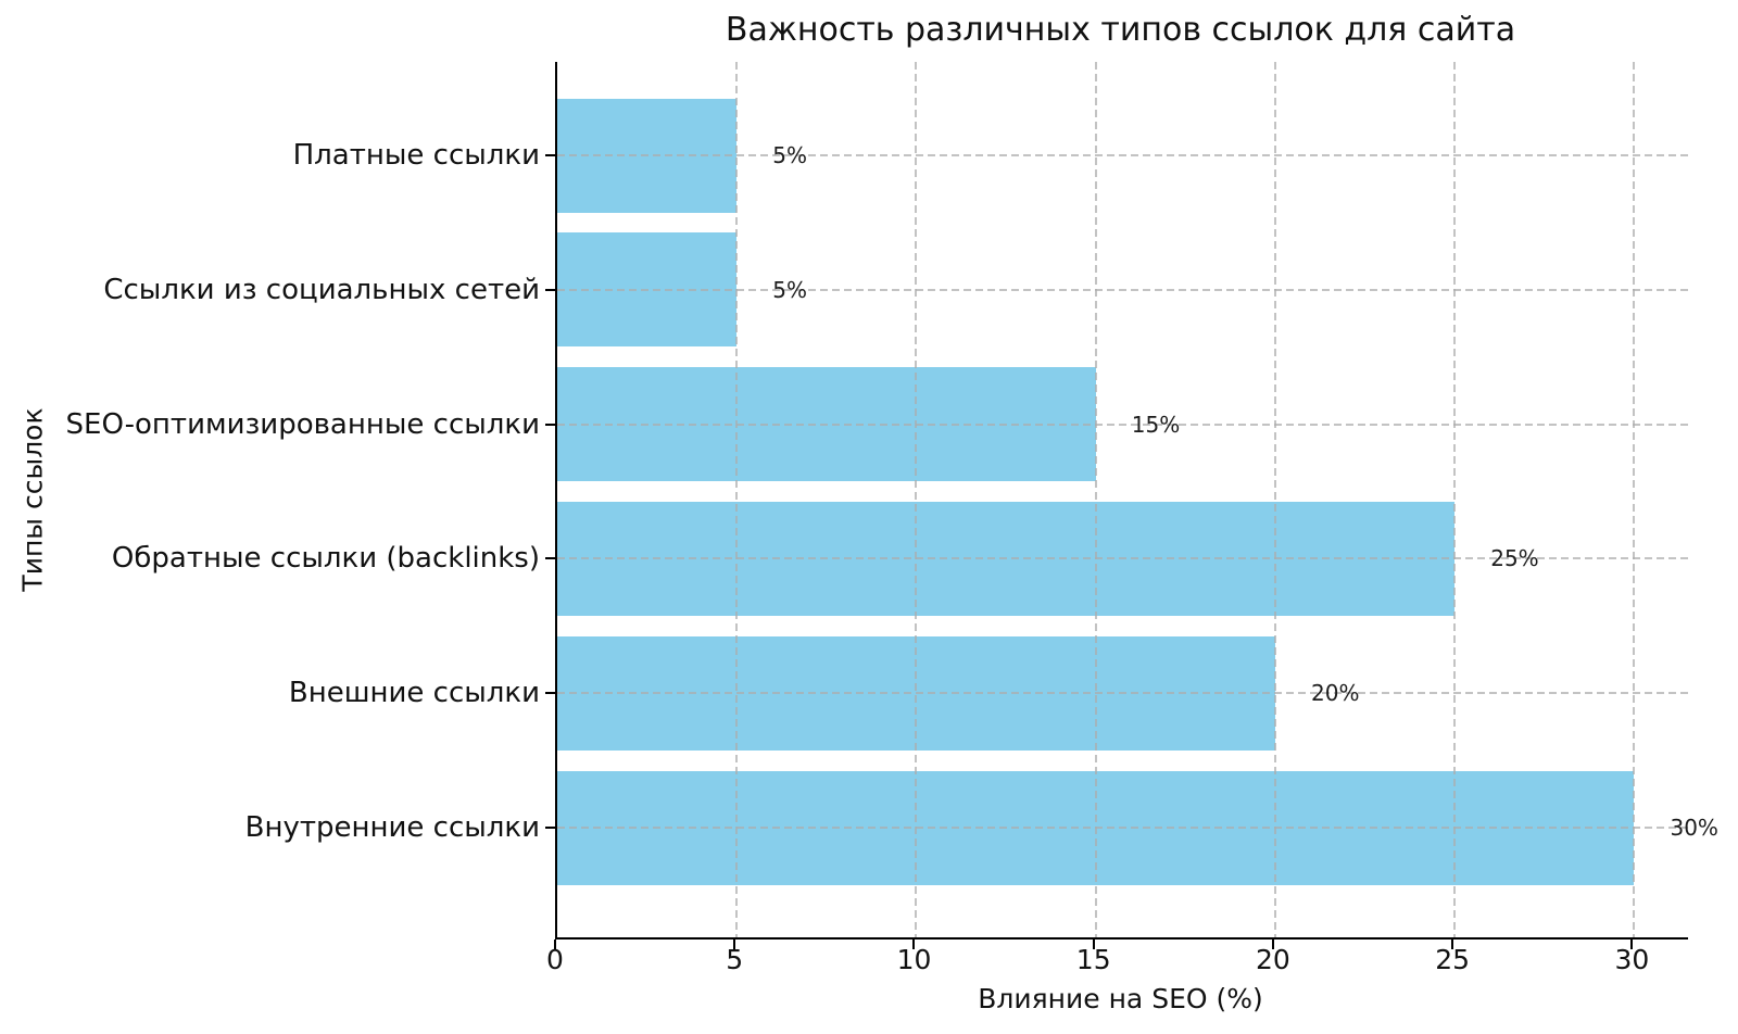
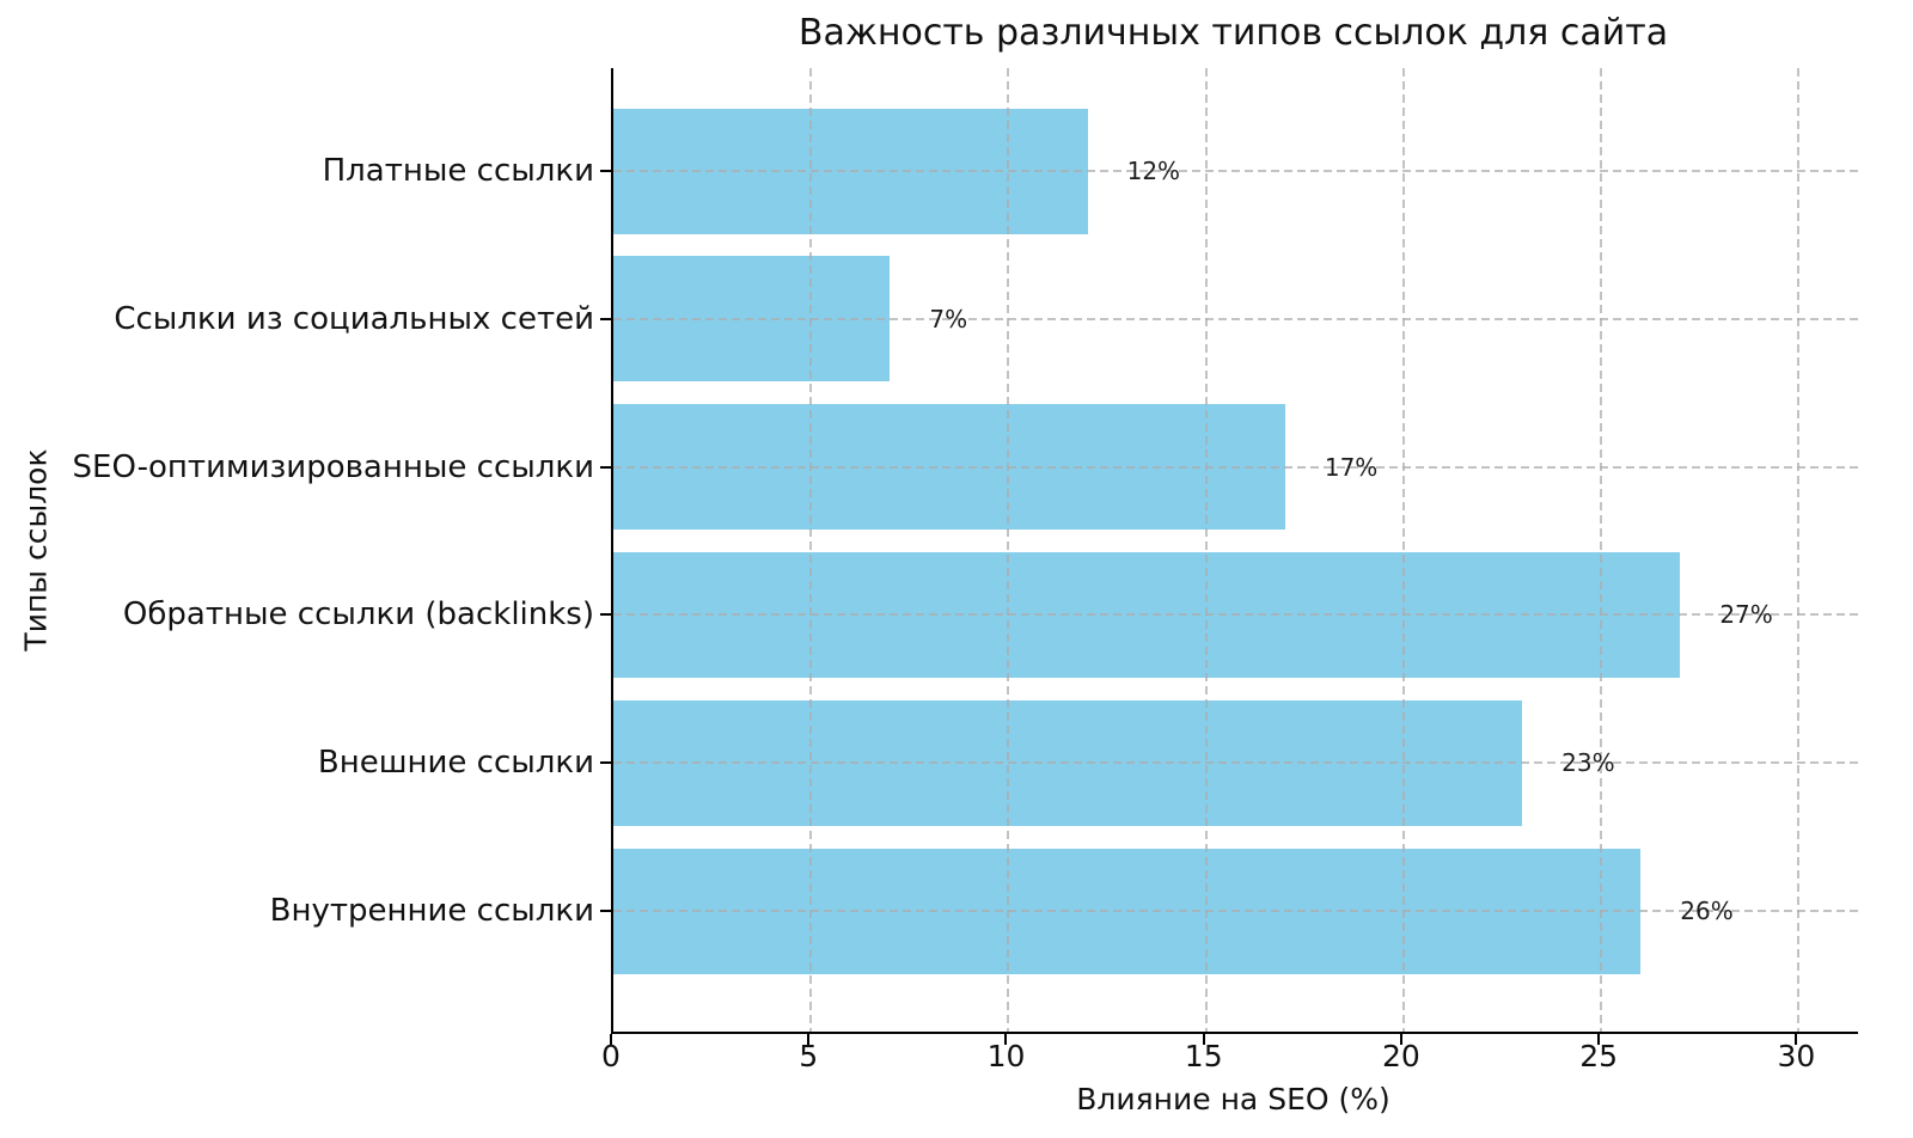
Платные ссылки: 5% -> 12%
Ссылки из социальных сетей: 5% -> 7%
SEO-оптимизированные ссылки: 15% -> 17%
Обратные ссылки (backlinks): 25% -> 27%
Внешние ссылки: 20% -> 23%
Внутренние ссылки: 30% -> 26%
